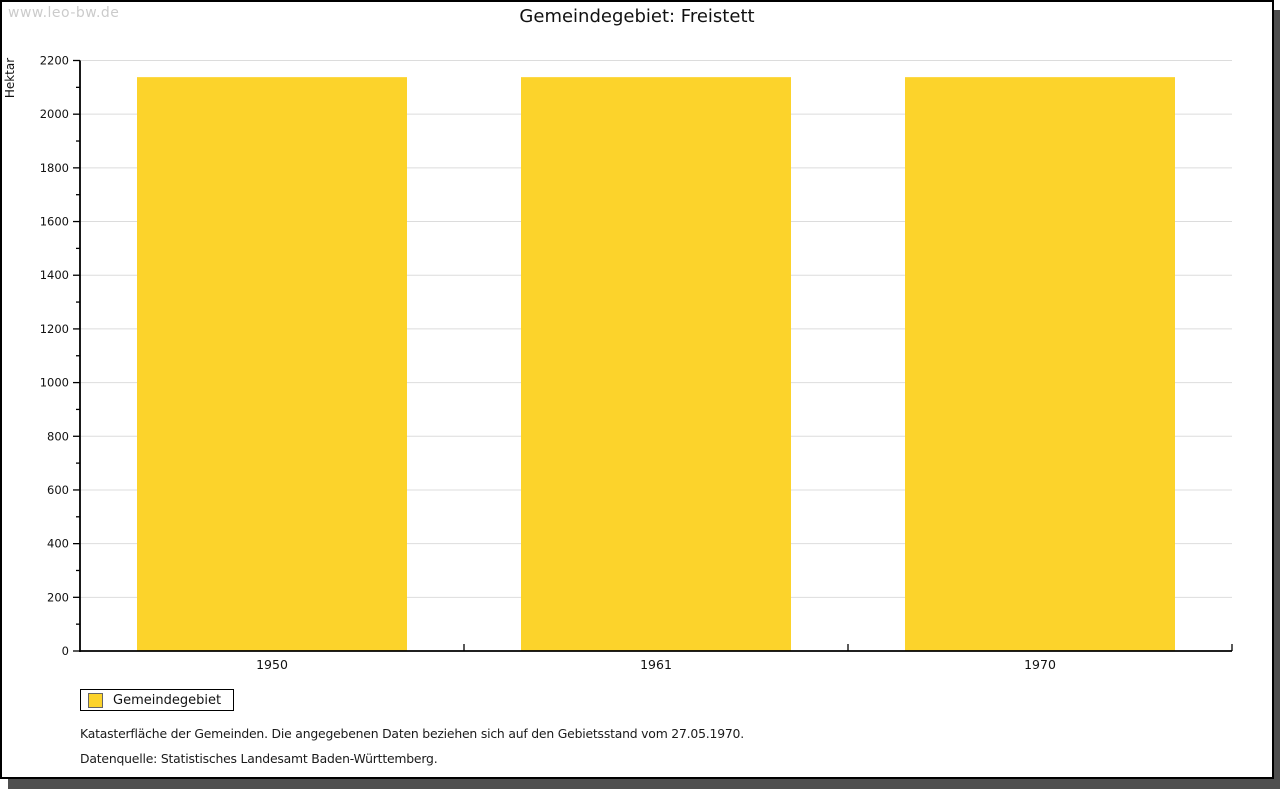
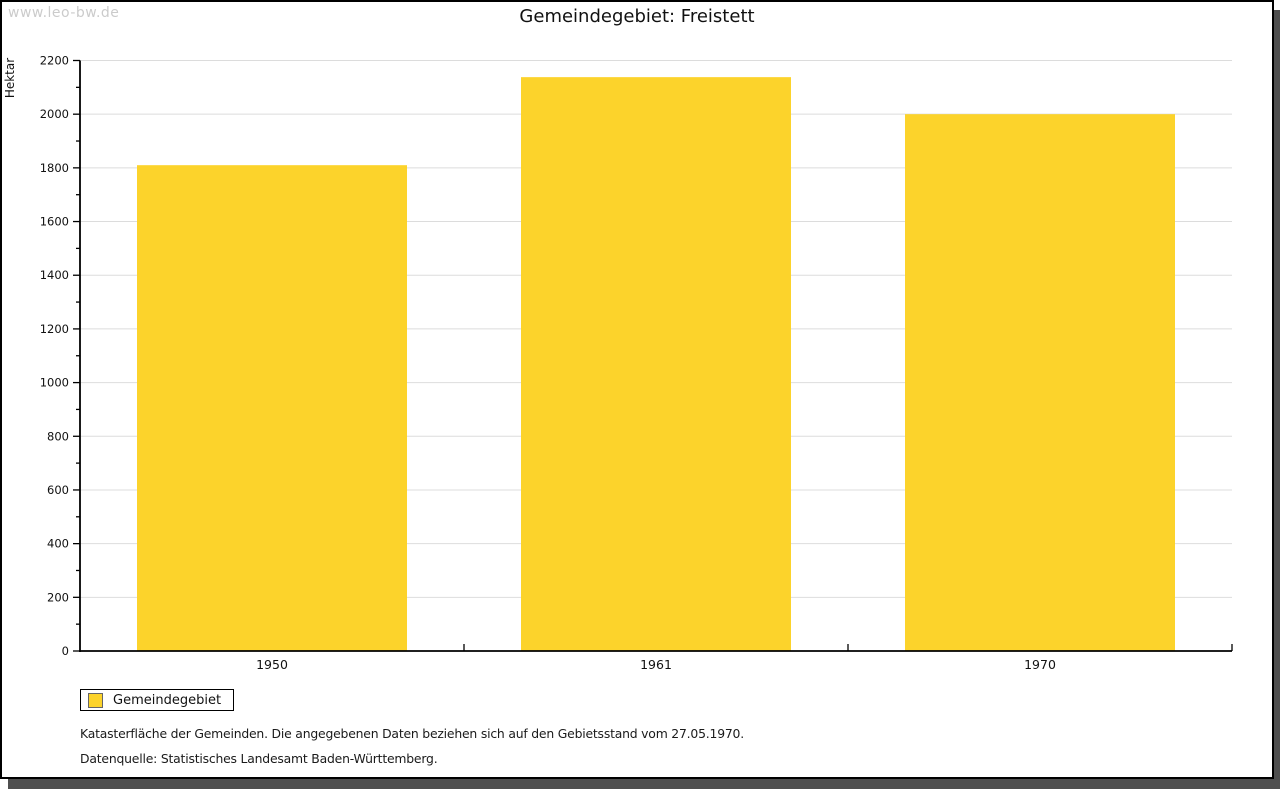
1950: 2140 -> 1810
1970: 2140 -> 2000
